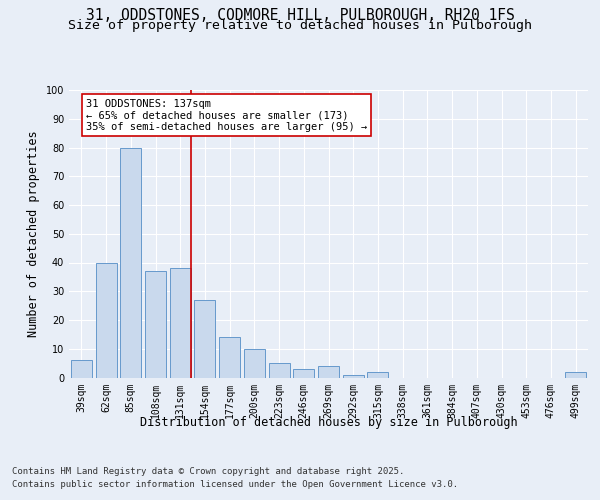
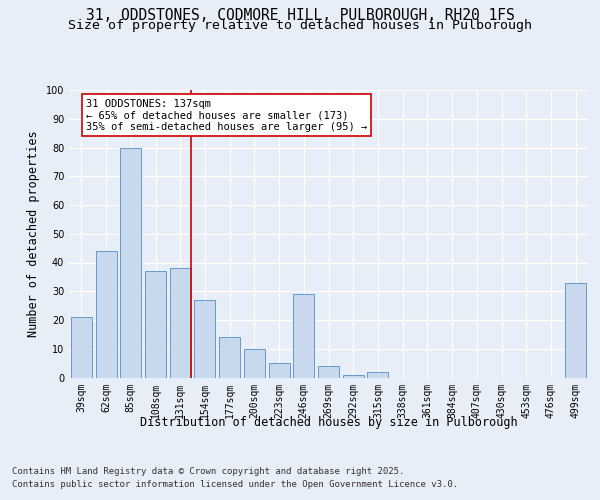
39sqm: 6 -> 21
62sqm: 40 -> 44
246sqm: 3 -> 29
499sqm: 2 -> 33
